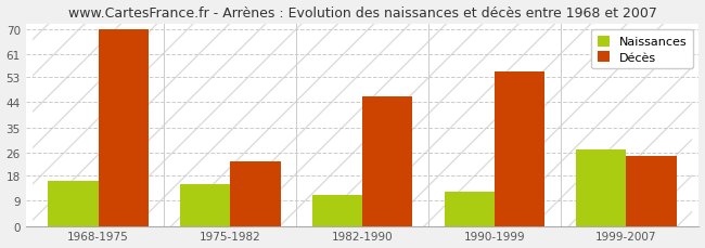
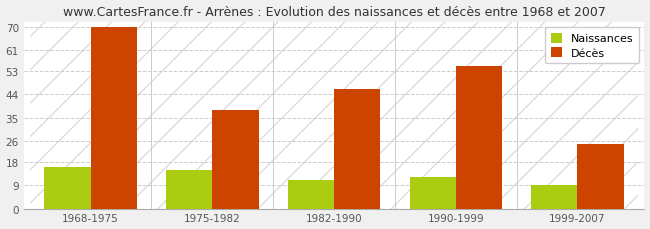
Décès/1975-1982: 23 -> 38
Naissances/1999-2007: 27 -> 9
